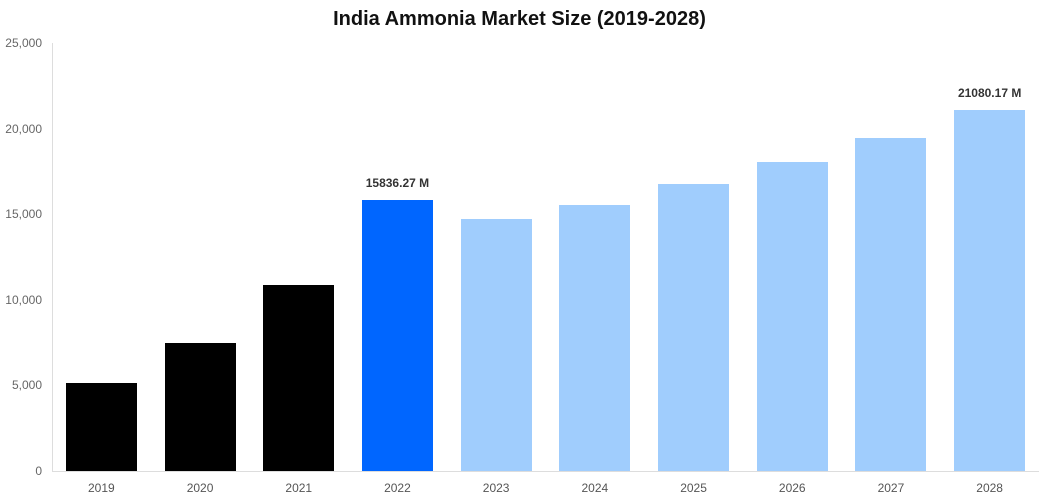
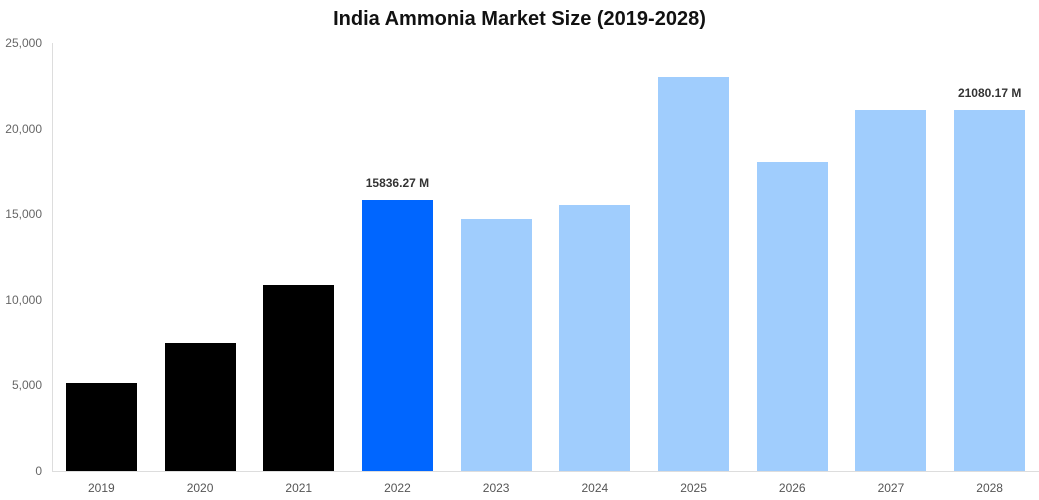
2025: 16800 -> 23000
2027: 19400 -> 21100
